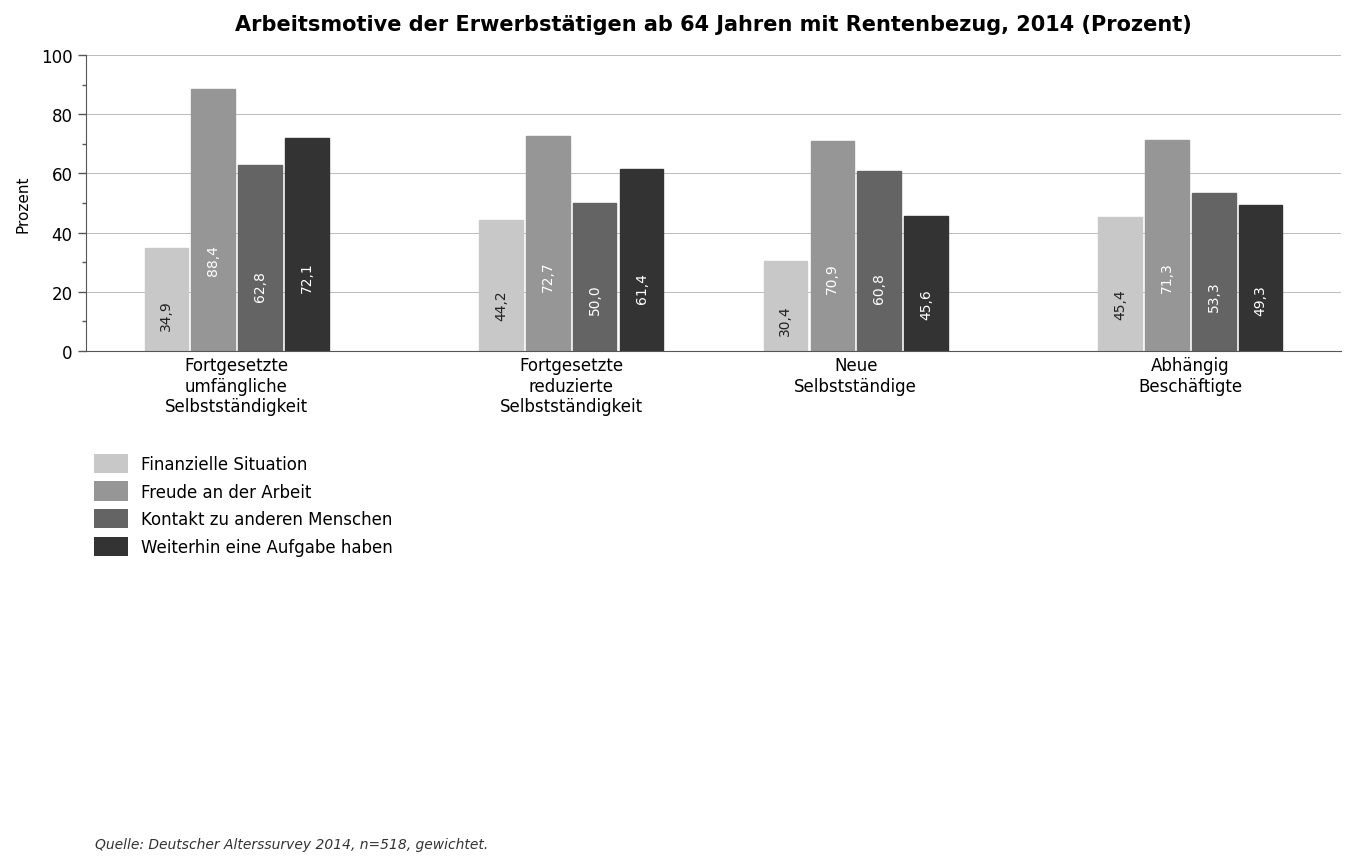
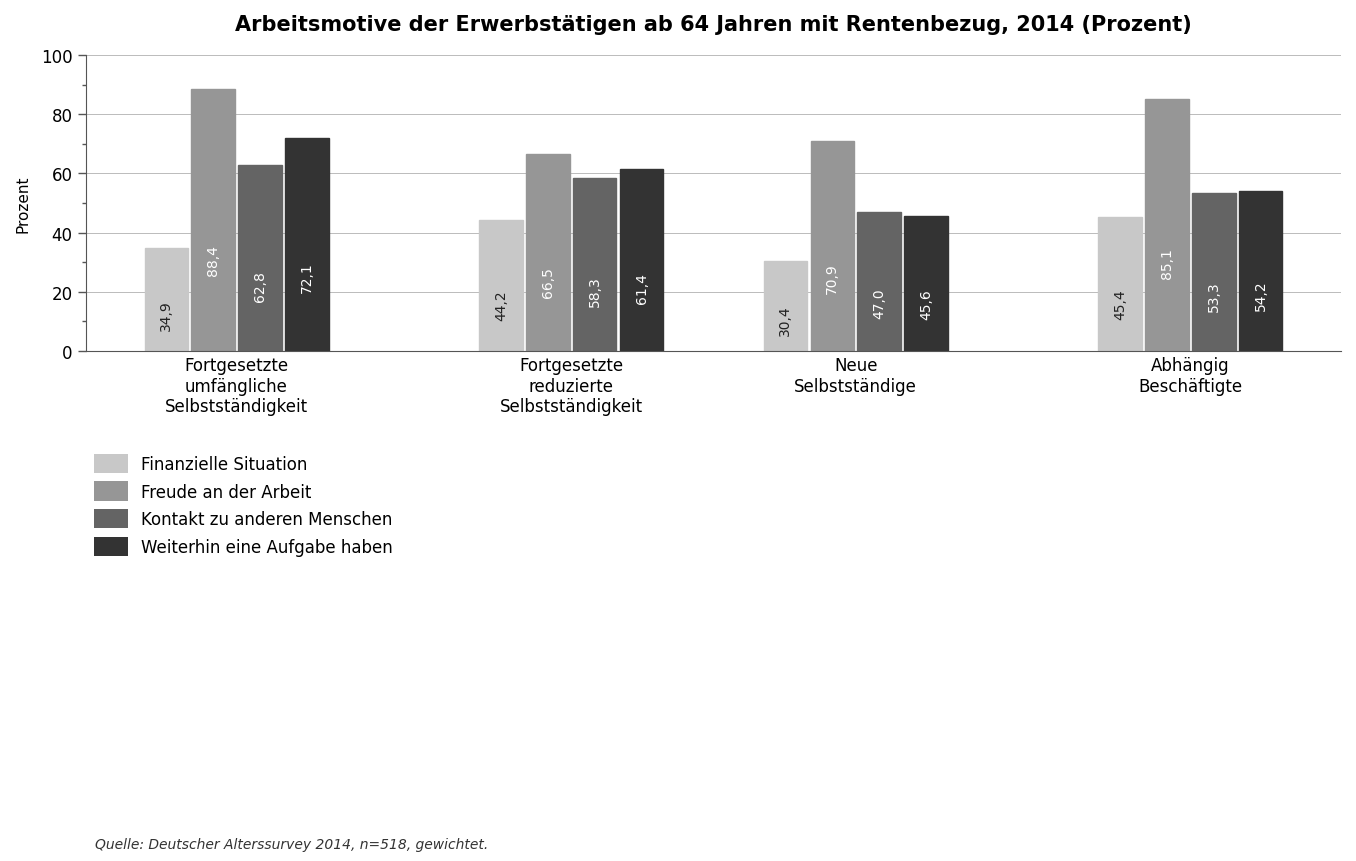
Freude an der Arbeit/Fortgesetzte reduzierte Selbstständigkeit: 72,7 -> 66,5
Kontakt zu anderen Menschen/Fortgesetzte reduzierte Selbstständigkeit: 50,0 -> 58,3
Kontakt zu anderen Menschen/Neue Selbstständige: 60,8 -> 47,0
Freude an der Arbeit/Abhängig Beschäftigte: 71,3 -> 85,1
Weiterhin eine Aufgabe haben/Abhängig Beschäftigte: 49,3 -> 54,2
